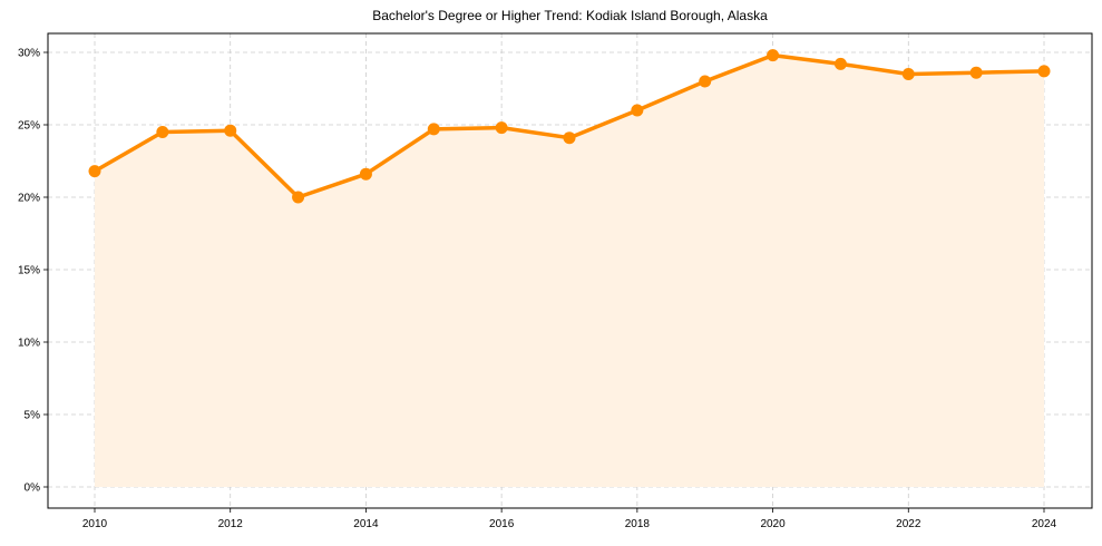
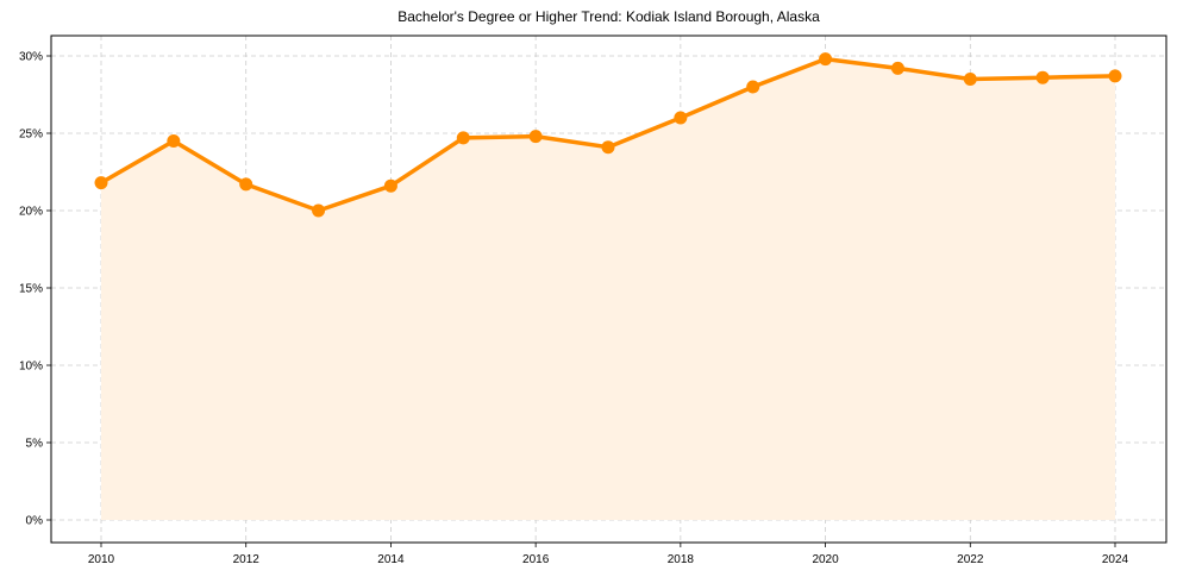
2012: 24.6% -> 21.7%
